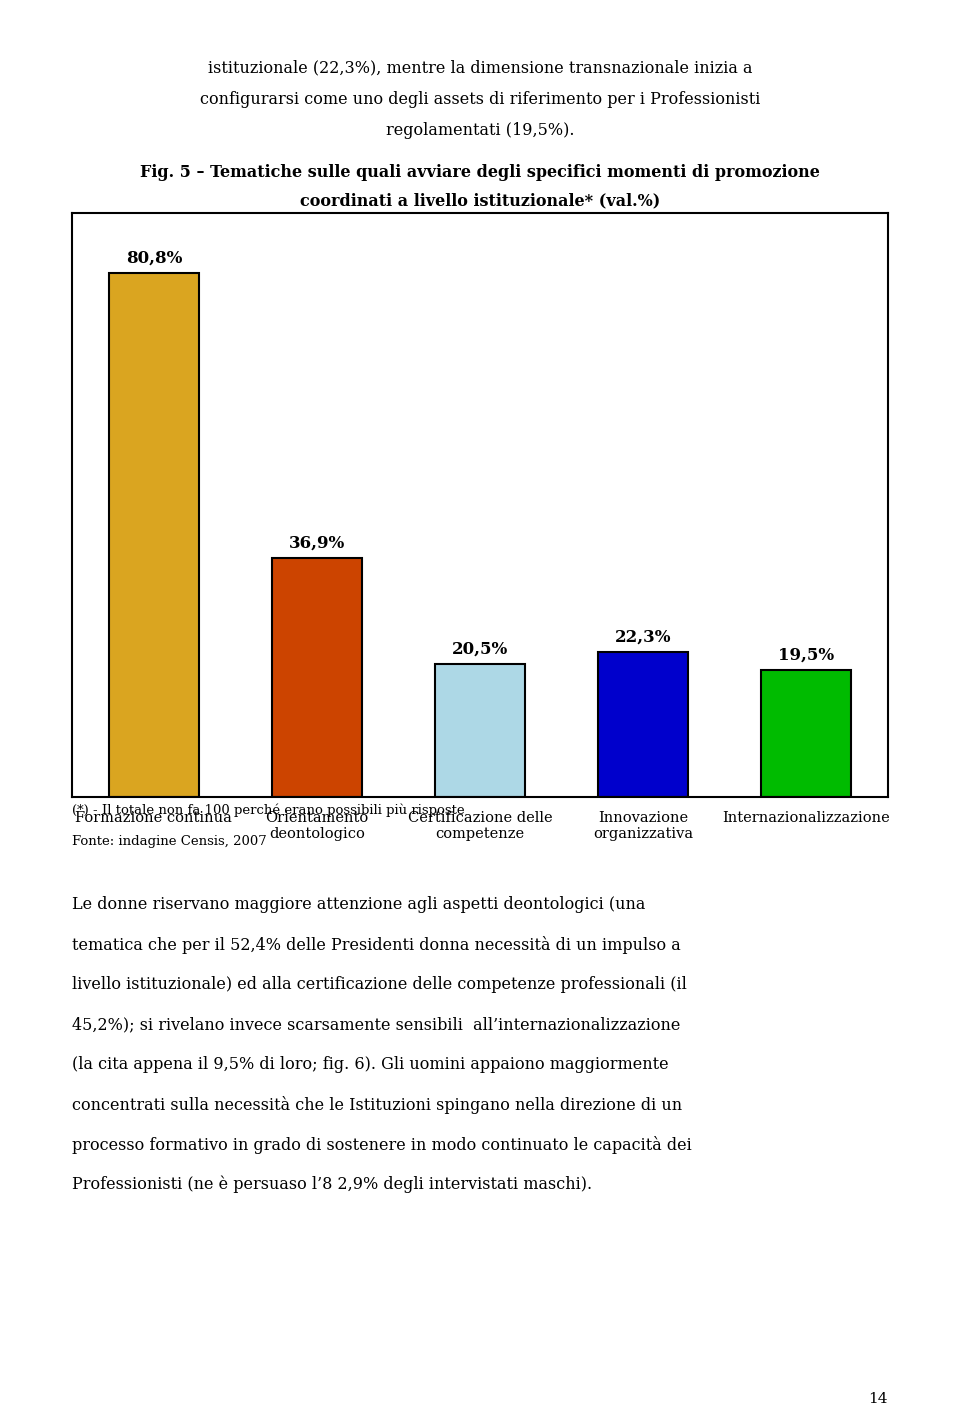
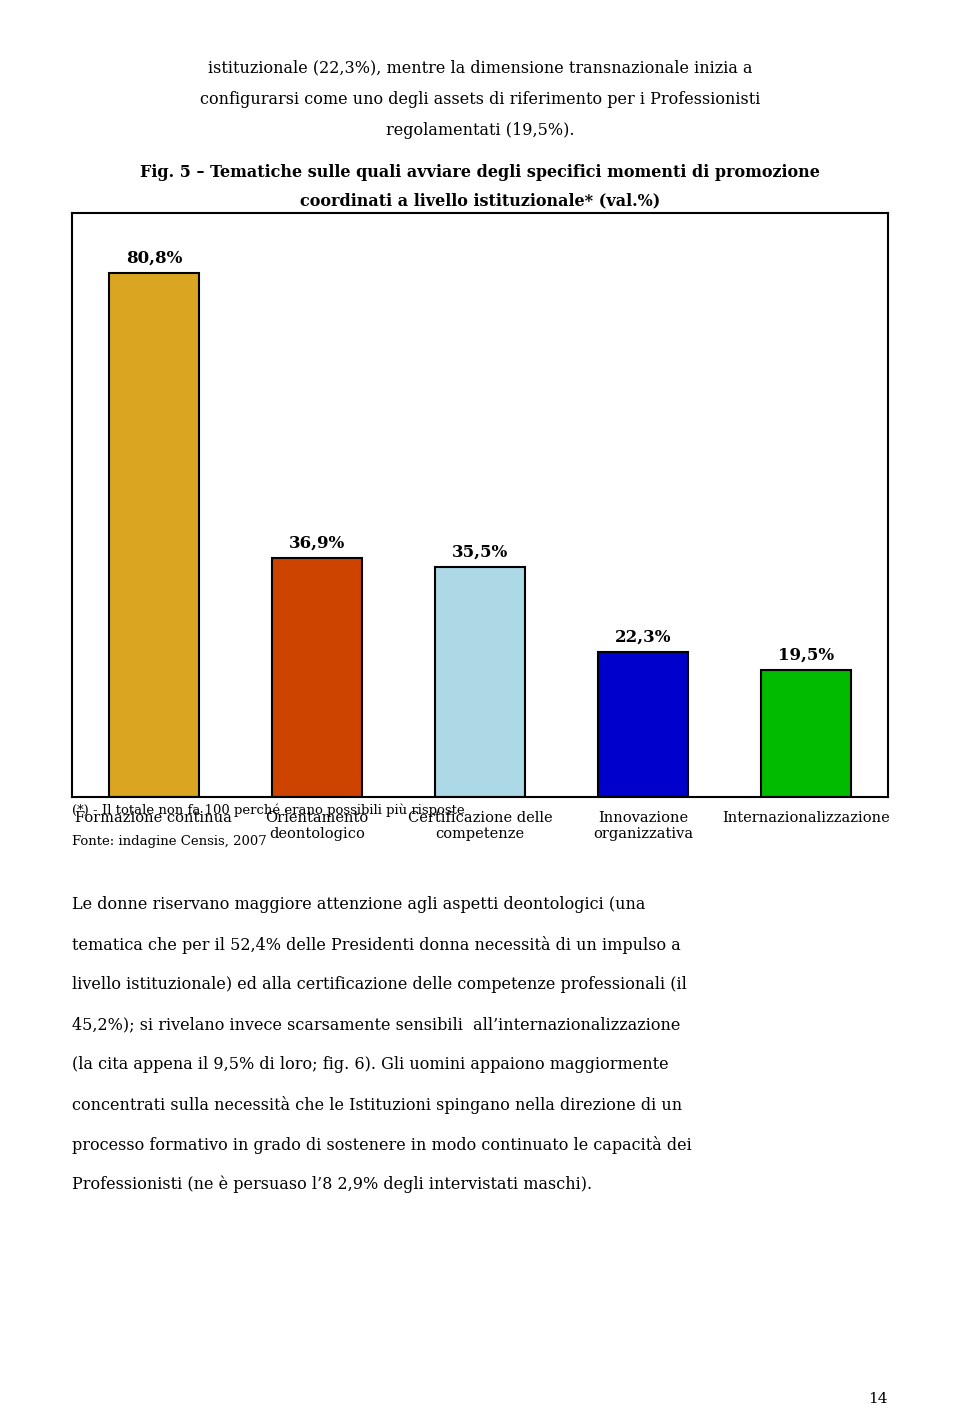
Certificazione delle competenze: 20,5% -> 35,5%
